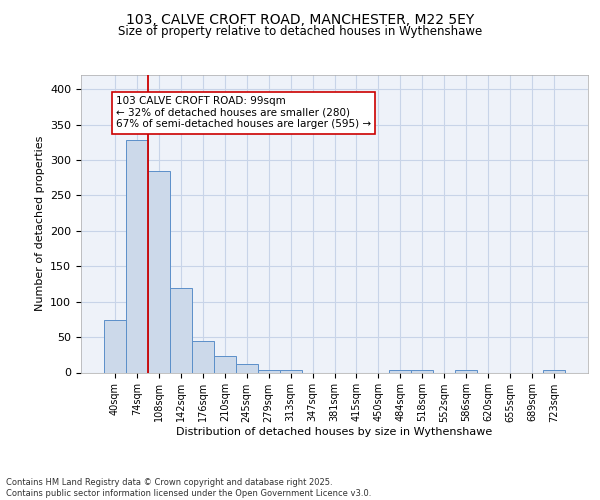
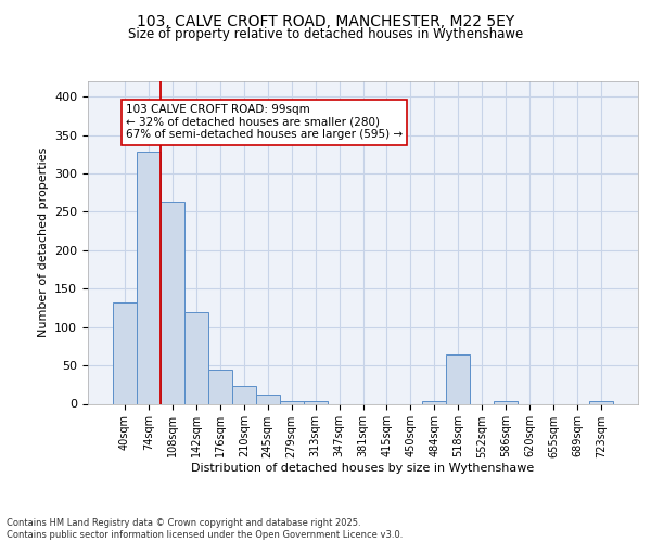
40sqm: 74 -> 132
108sqm: 284 -> 264
518sqm: 4 -> 64
